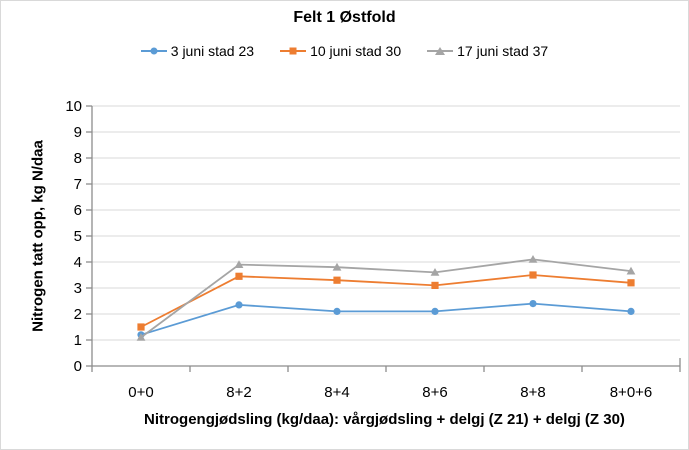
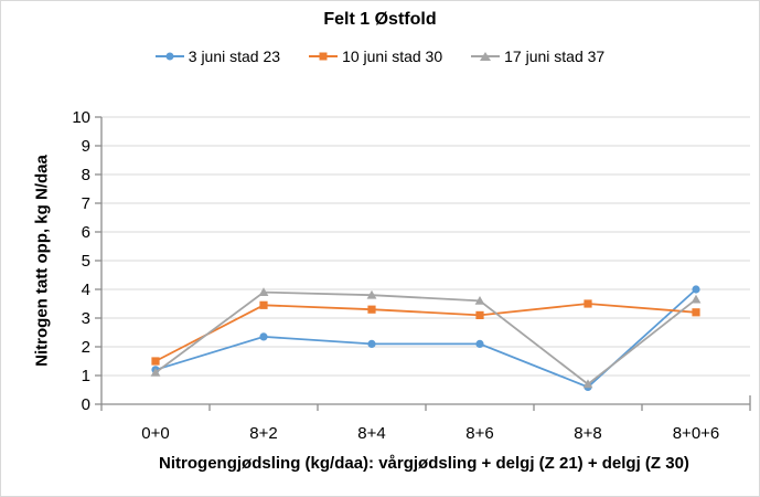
3 juni stad 23/8+8: 2.4 -> 0.6
17 juni stad 37/8+8: 4.1 -> 0.7
3 juni stad 23/8+0+6: 2.1 -> 4.0
